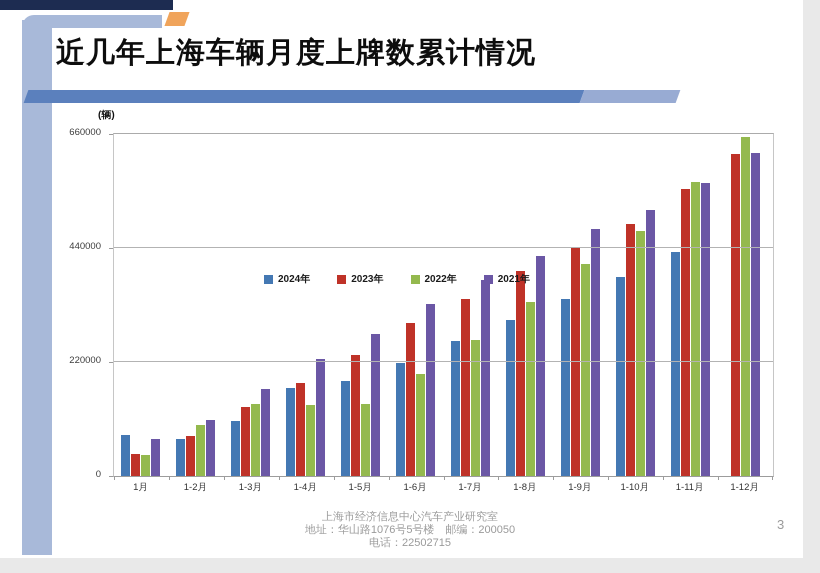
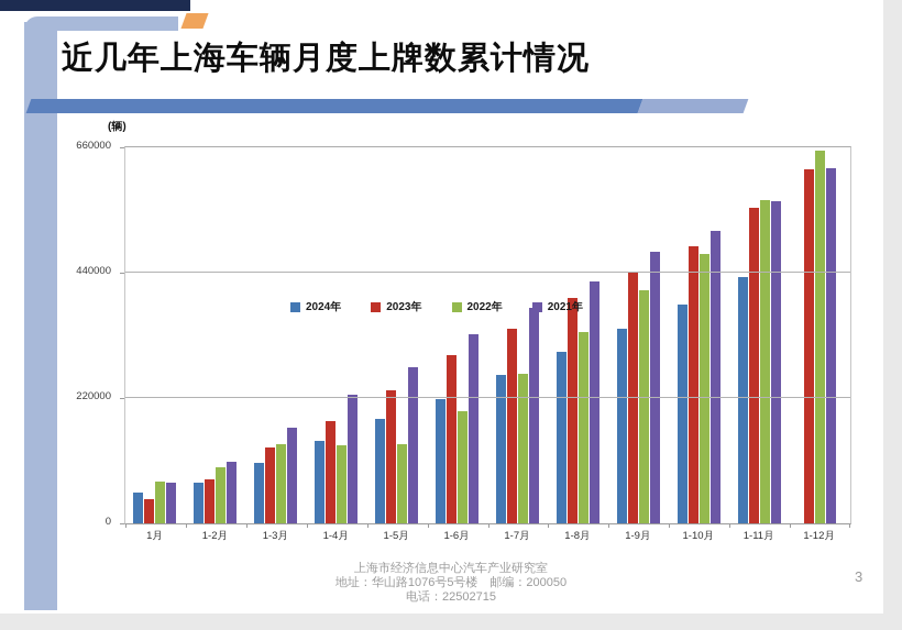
2024年/1月: 80000 -> 60000
2022年/1月: 40000 -> 70000
2024年/1-4月: 170000 -> 140000
